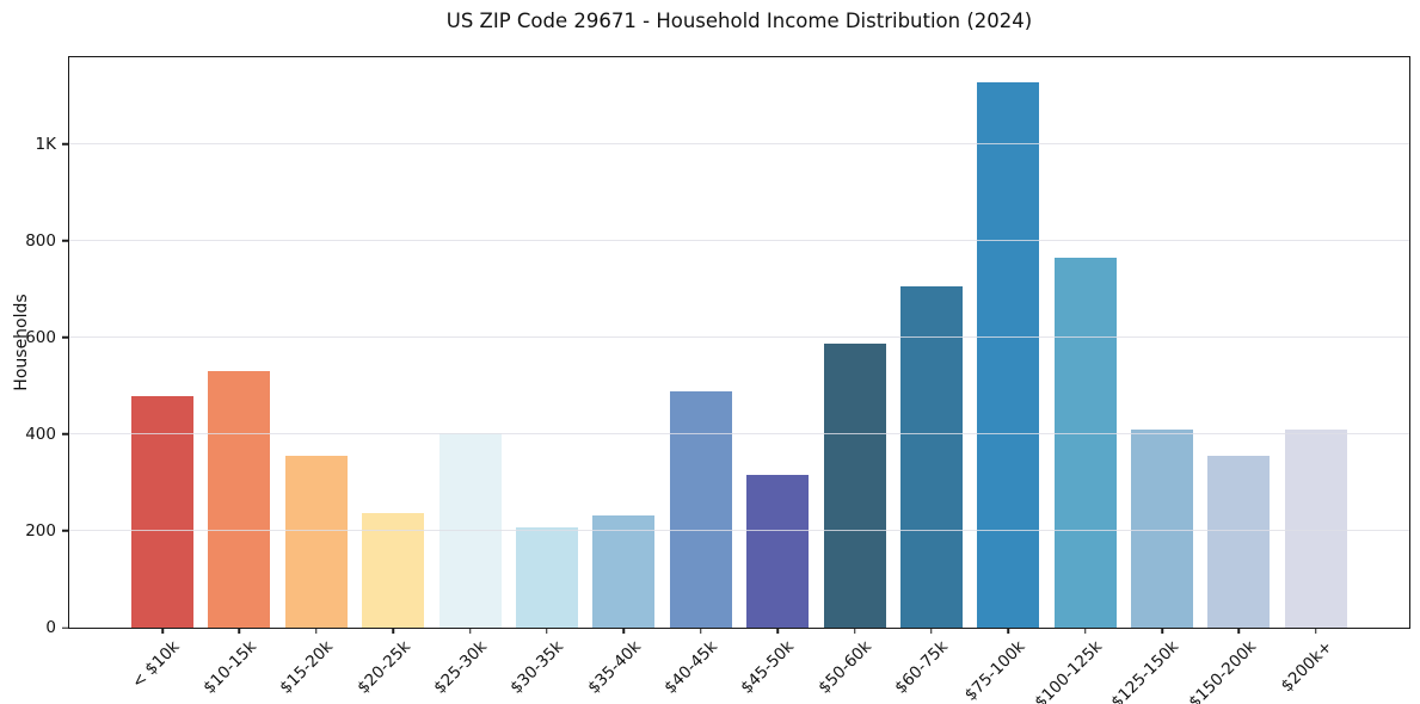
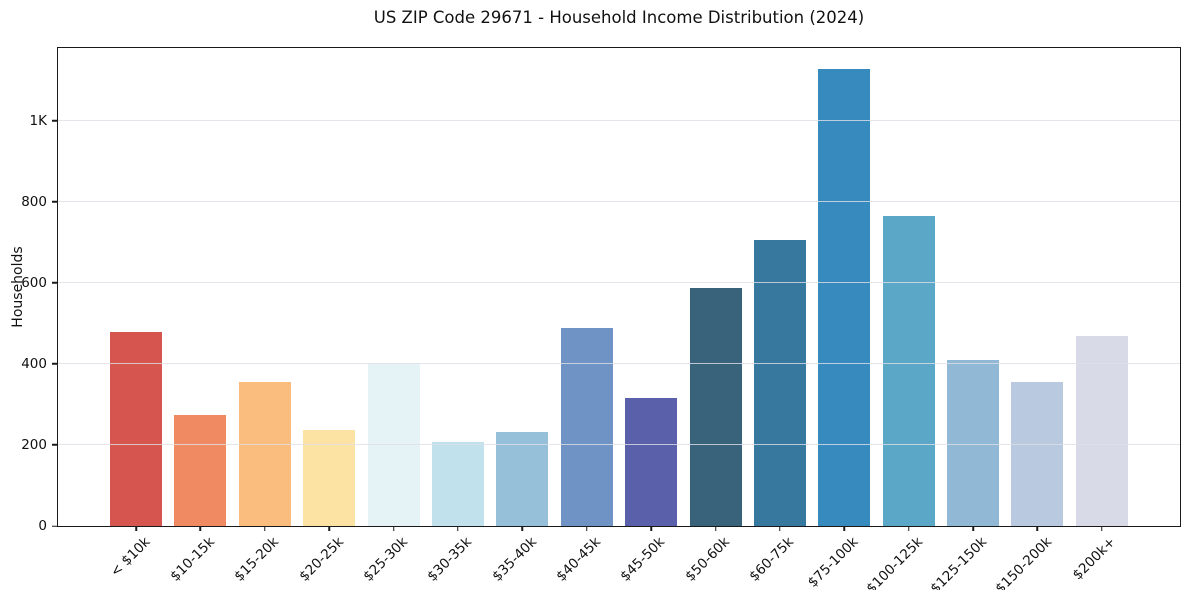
$10-15k: 530 -> 280
$200k+: 410 -> 470
